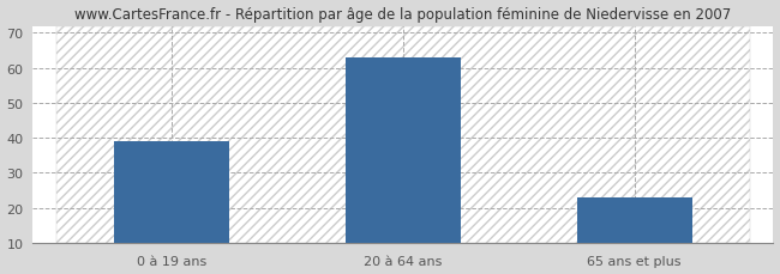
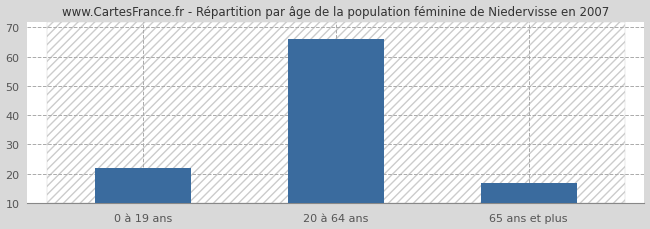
0 à 19 ans: 39 -> 22
20 à 64 ans: 63 -> 66
65 ans et plus: 23 -> 17
